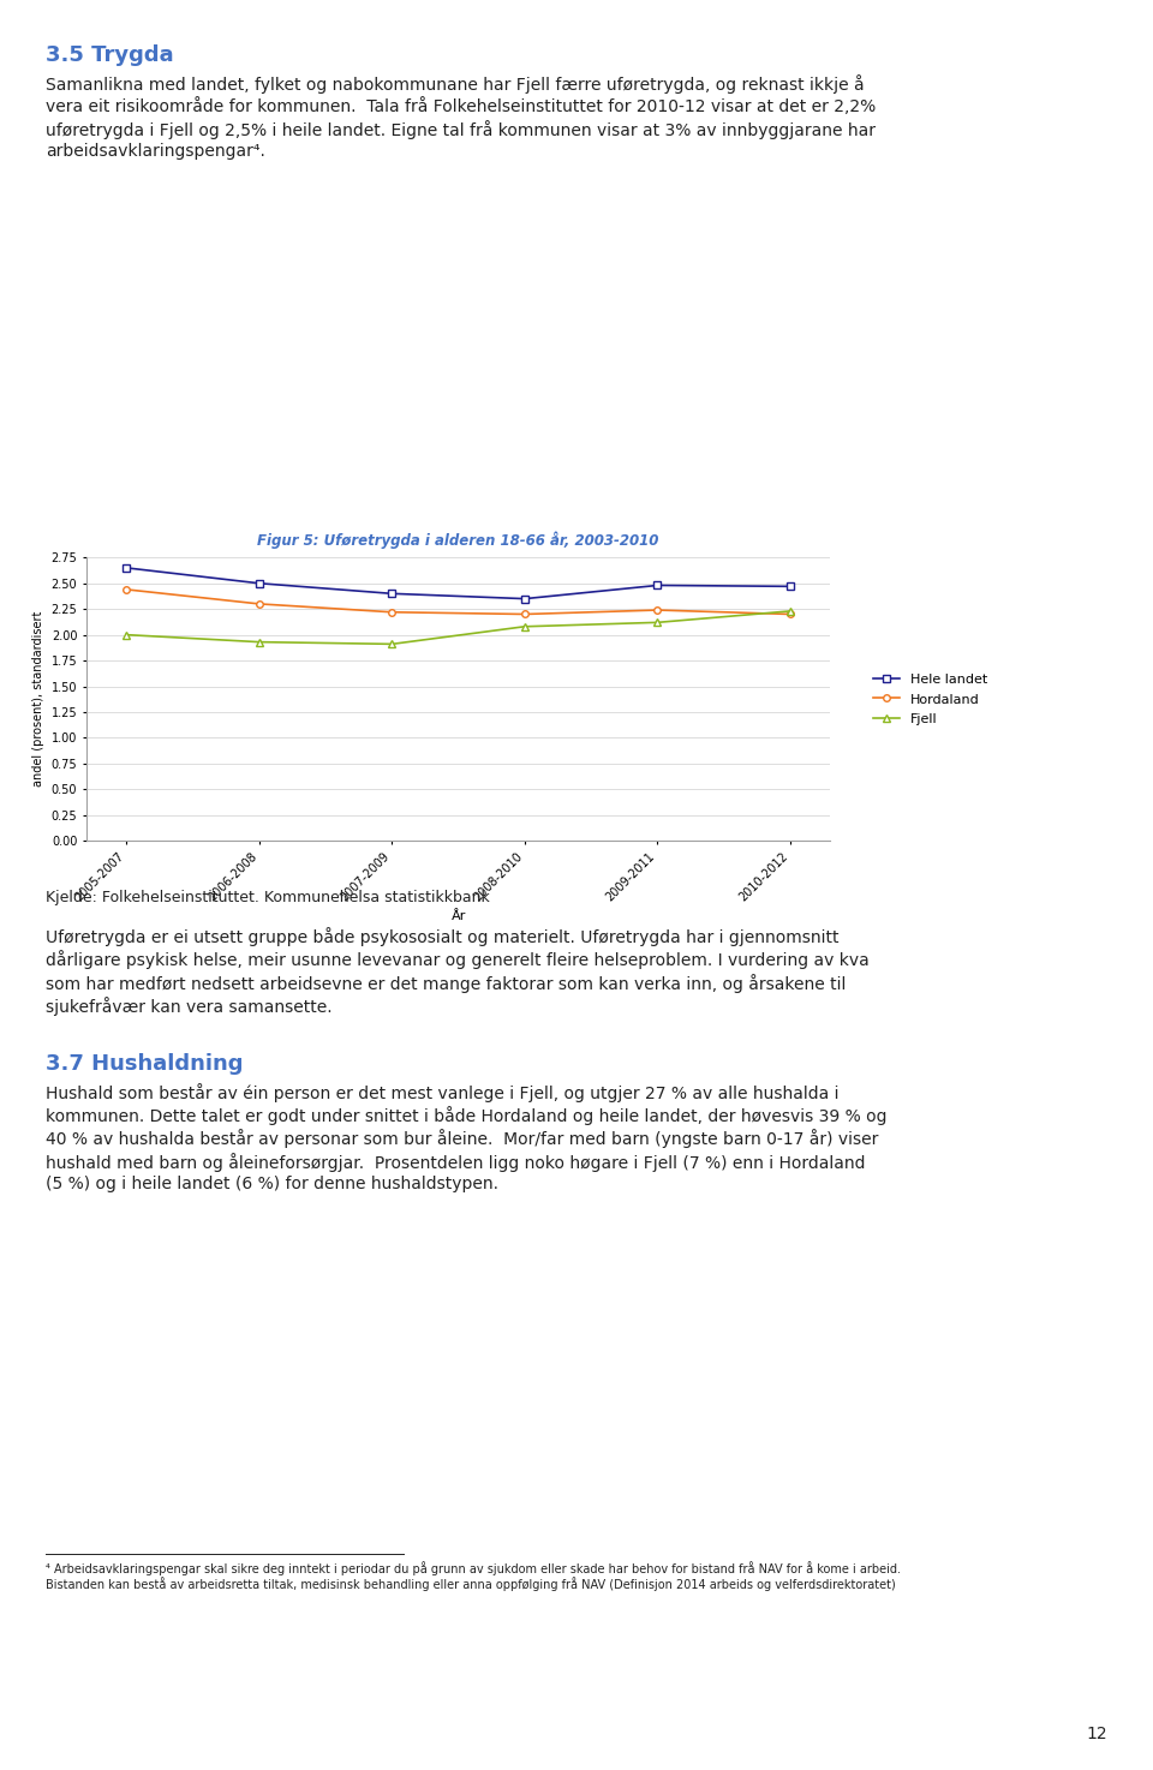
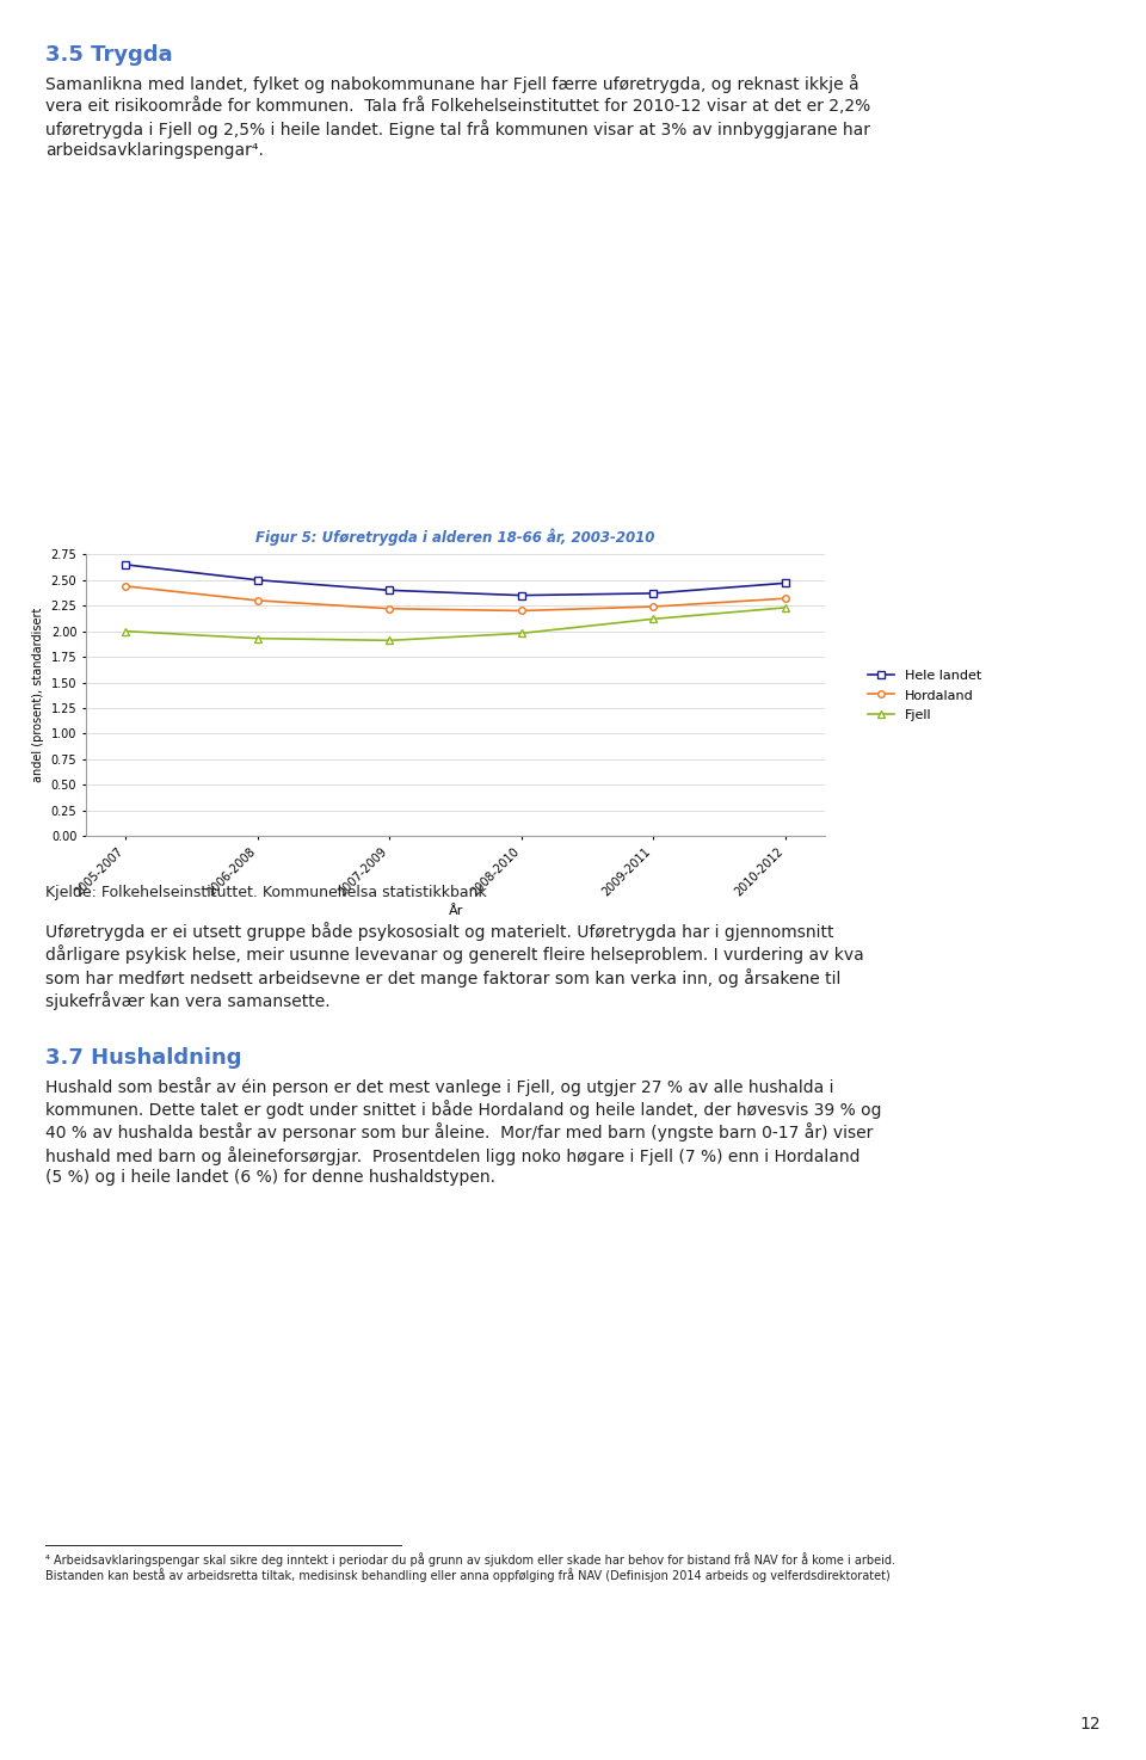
Fjell/2008-2010: 2.08 -> 1.98
Hele landet/2009-2011: 2.48 -> 2.37
Hordaland/2010-2012: 2.20 -> 2.32
